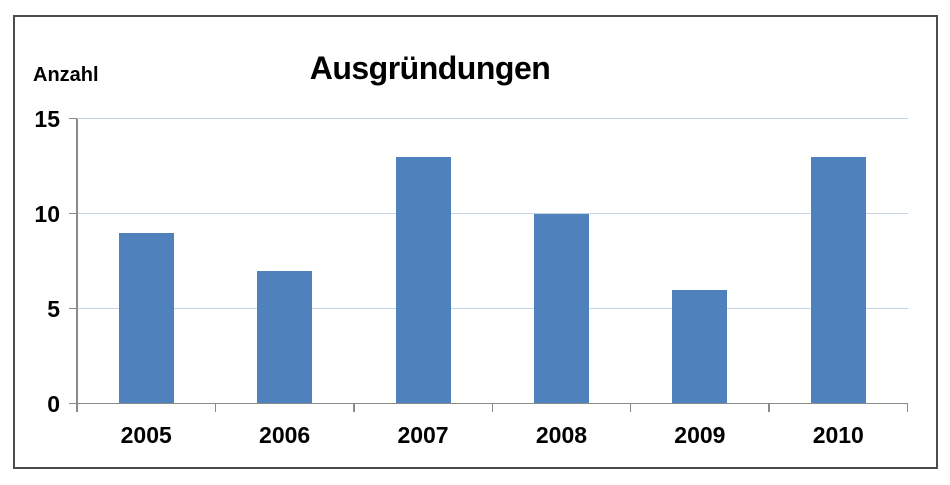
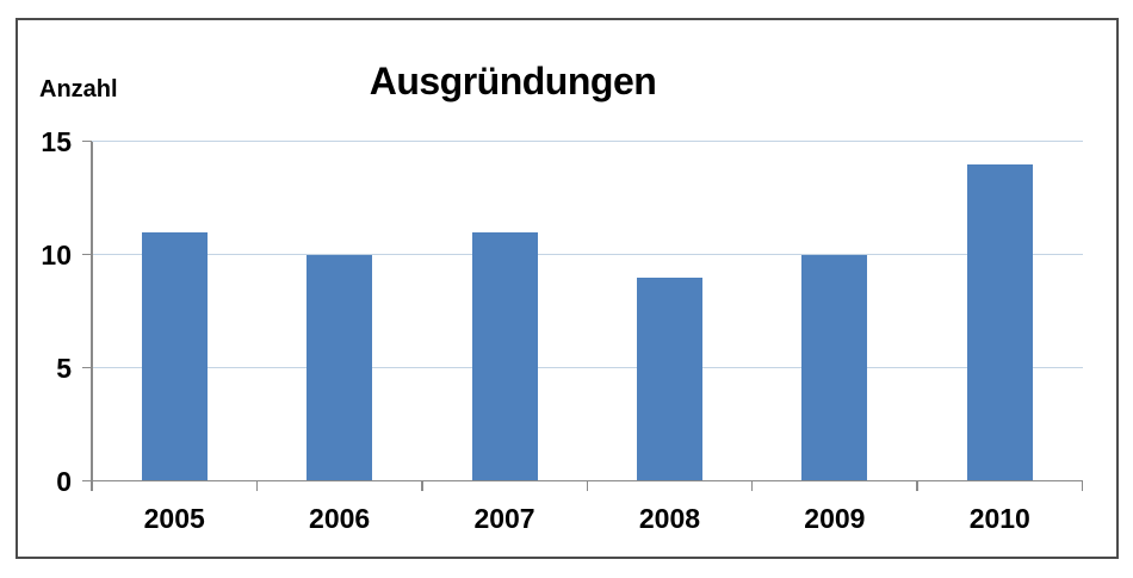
2005: 9 -> 11
2006: 7 -> 10
2007: 13 -> 11
2008: 10 -> 9
2009: 6 -> 10
2010: 13 -> 14
